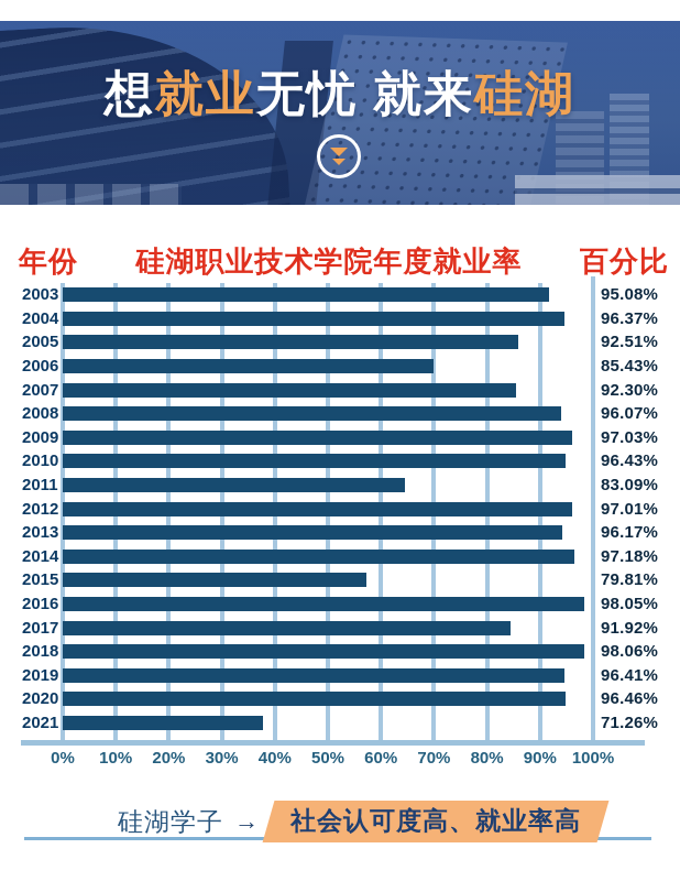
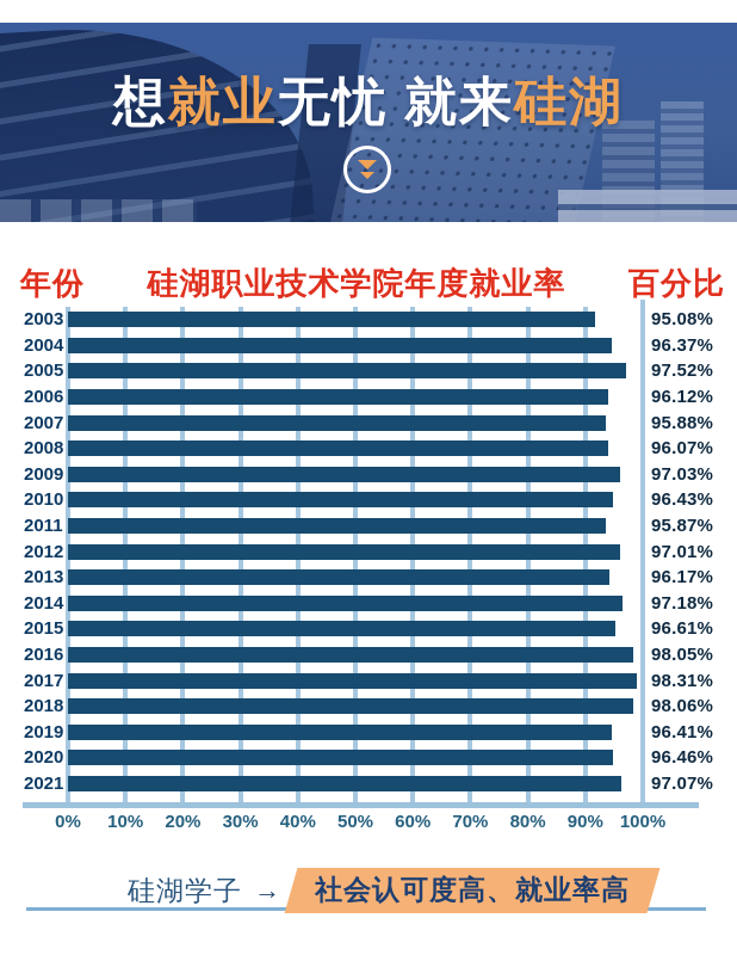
2005: 92.51% -> 97.52%
2006: 85.43% -> 96.12%
2007: 92.30% -> 95.88%
2011: 83.09% -> 95.87%
2015: 79.81% -> 96.61%
2017: 91.92% -> 98.31%
2021: 71.26% -> 97.07%
